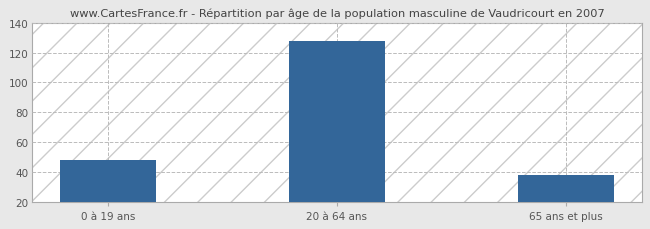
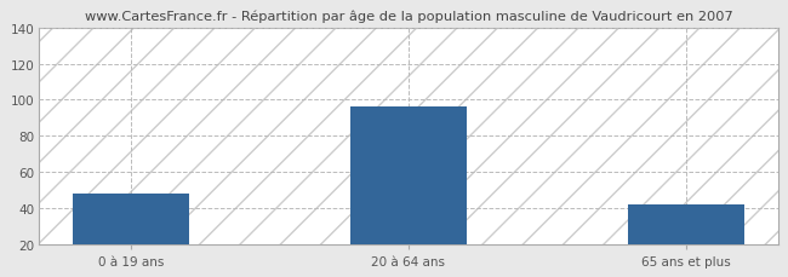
20 à 64 ans: 128 -> 96
65 ans et plus: 38 -> 42
